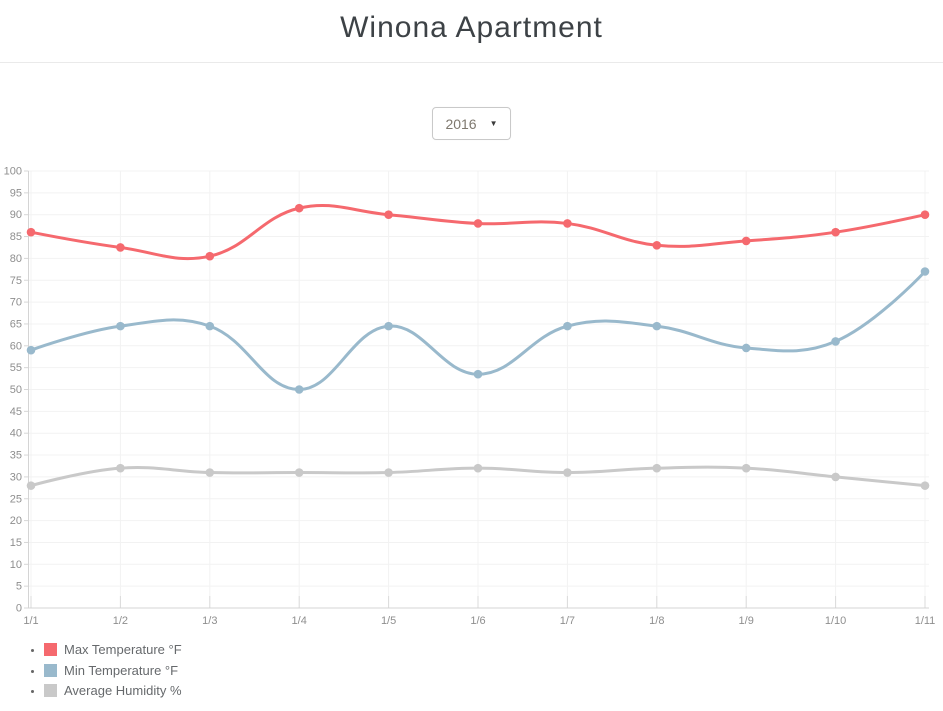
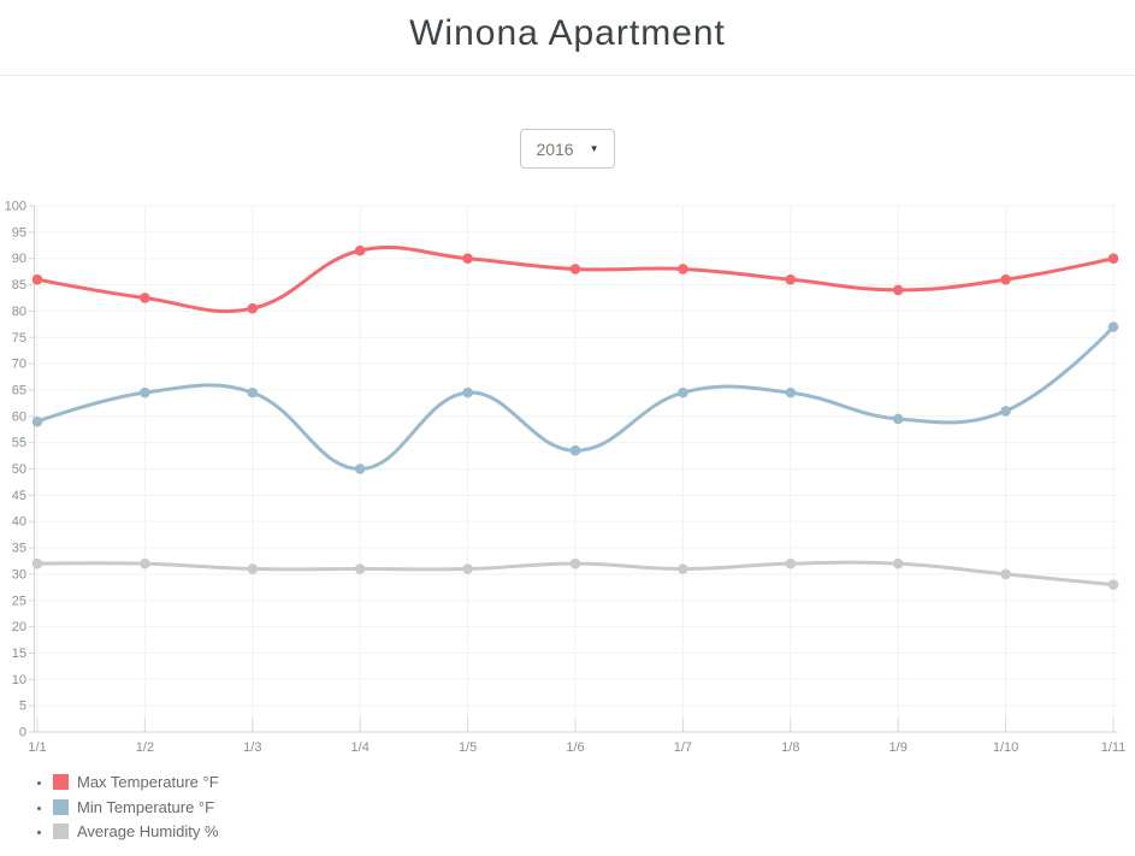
Average Humidity %/1/1: 28 -> 32
Max Temperature °F/1/8: 83 -> 86
